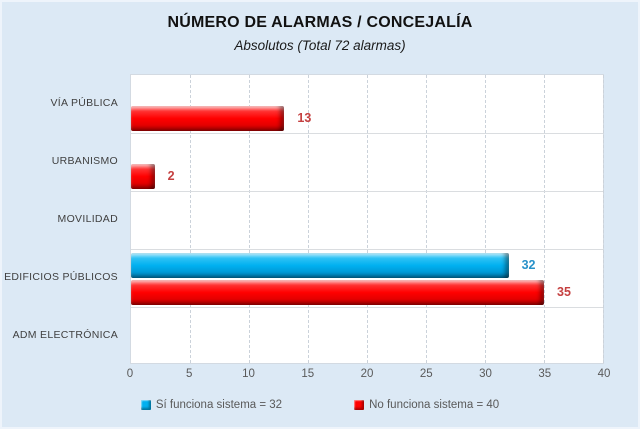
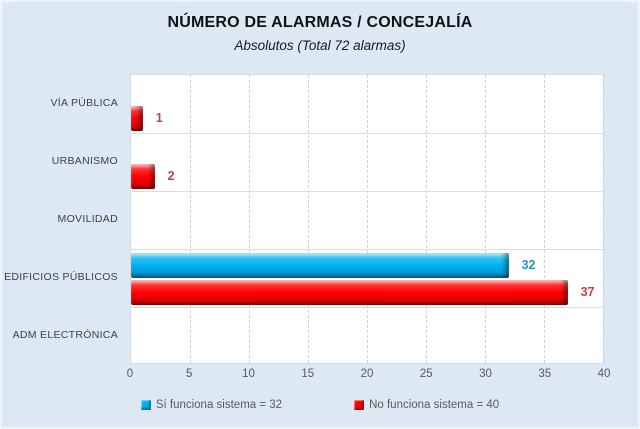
No funciona sistema = 40/VÍA PÚBLICA: 13 -> 1
No funciona sistema = 40/EDIFICIOS PÚBLICOS: 35 -> 37
